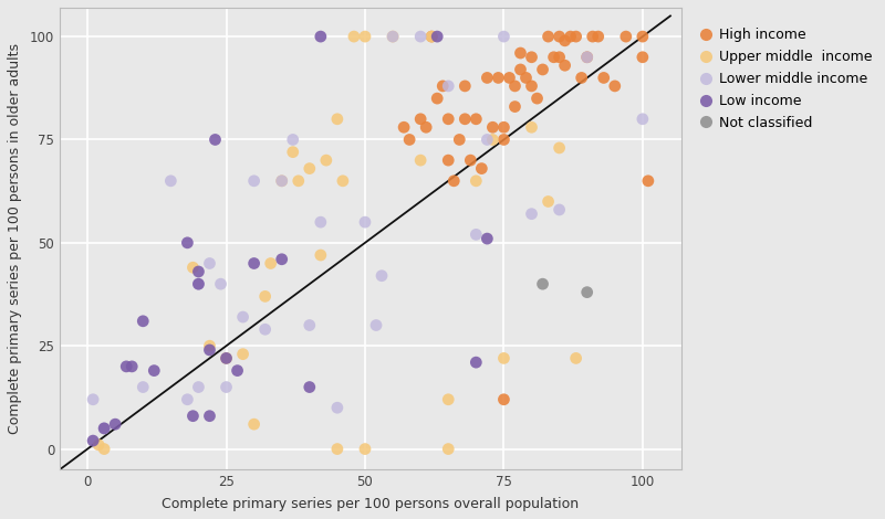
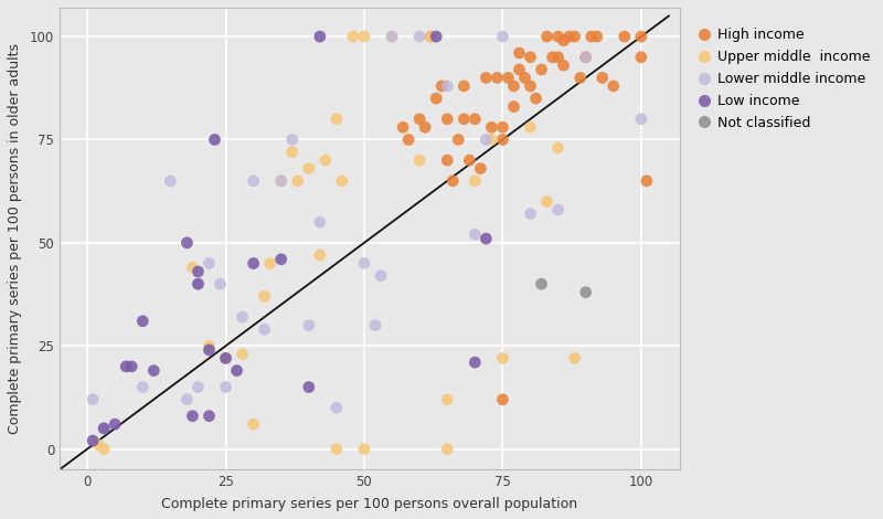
Lower middle income/50: 55 -> 45
